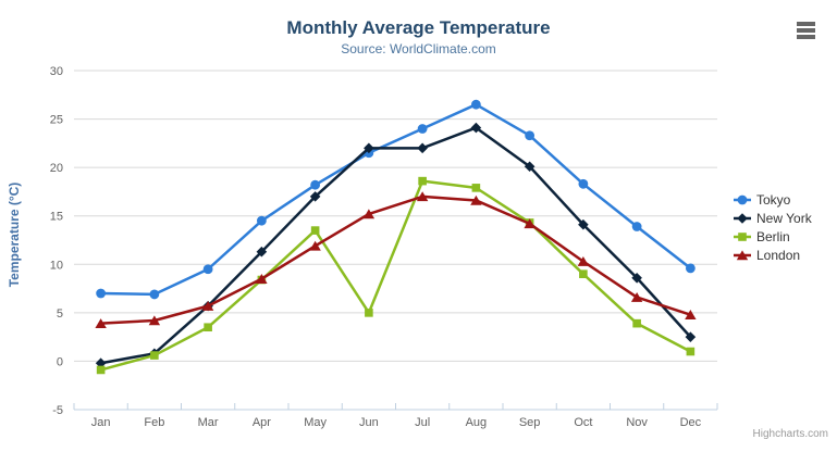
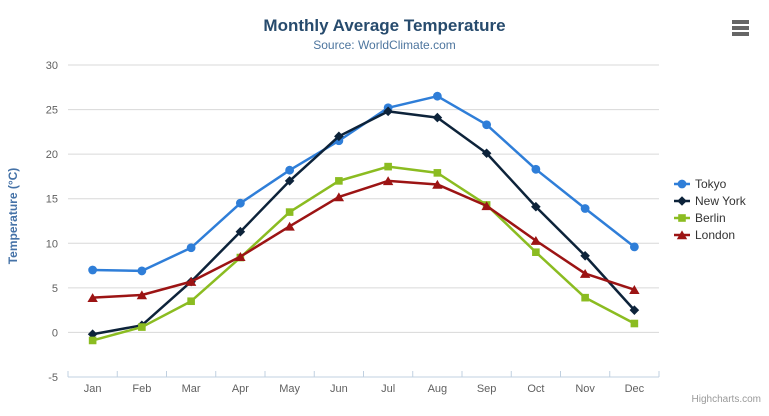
Berlin/Jun: 5 -> 17
Tokyo/Jul: 24 -> 25
New York/Jul: 22 -> 25
